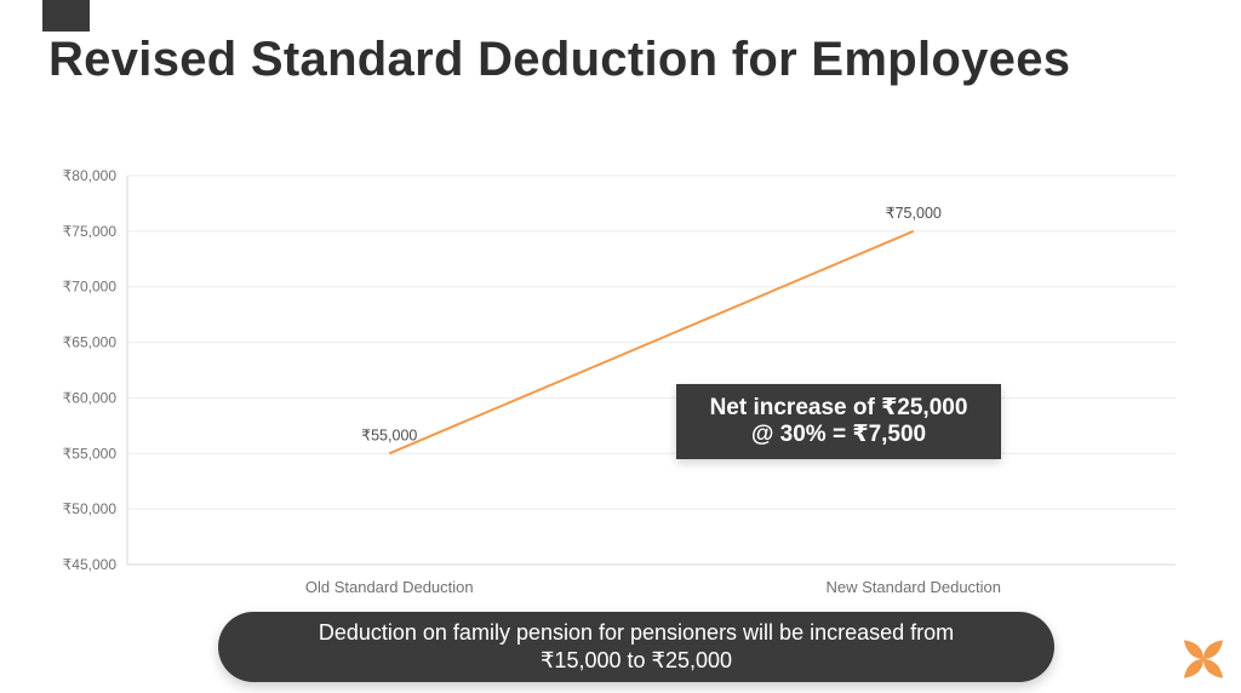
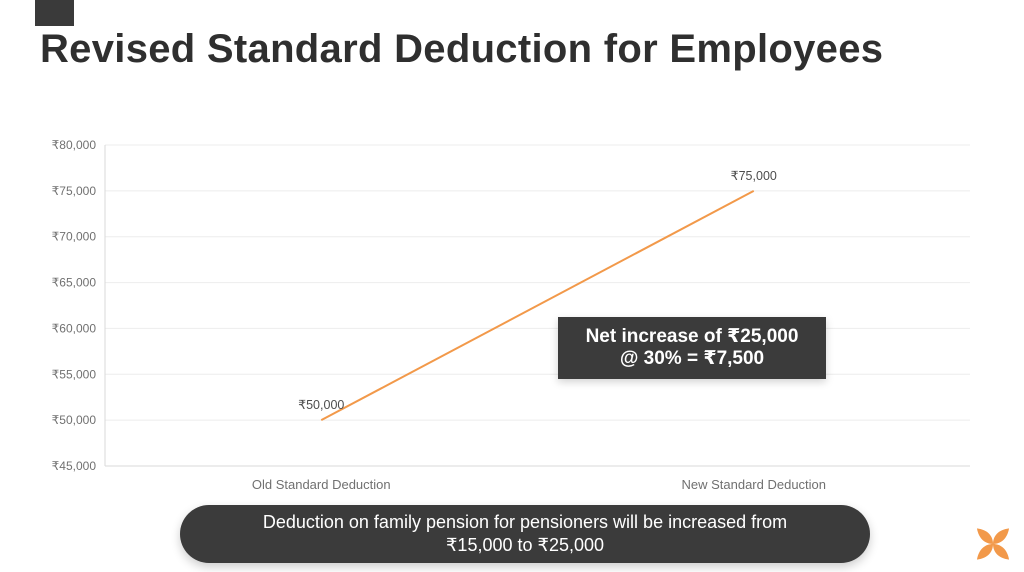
Old Standard Deduction: 55,000 -> 50,000
